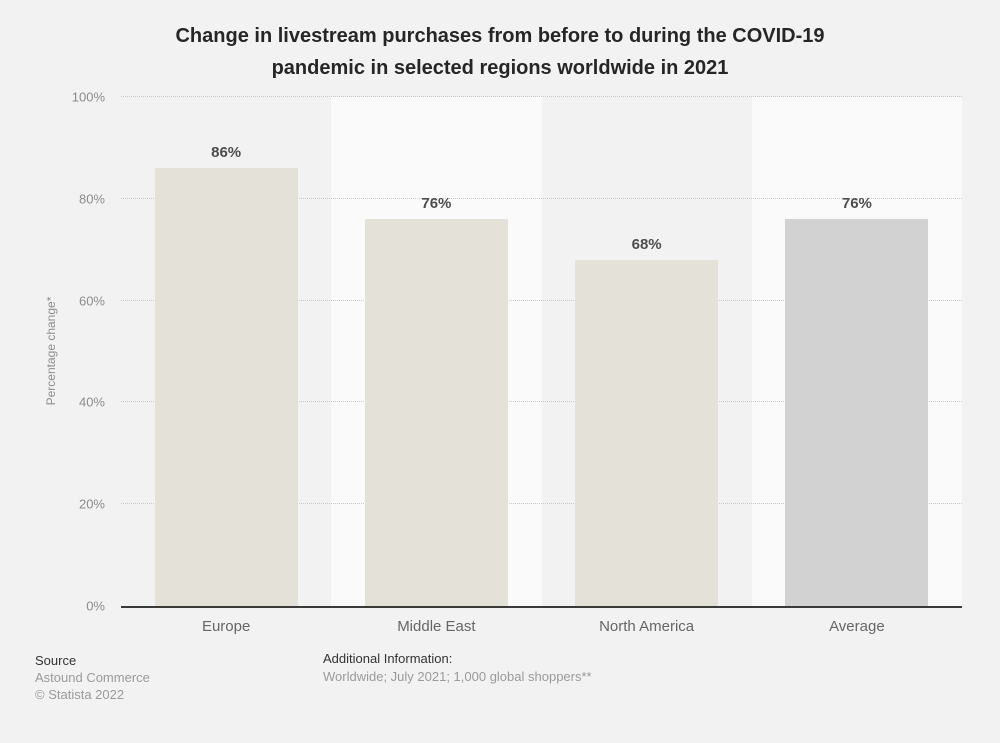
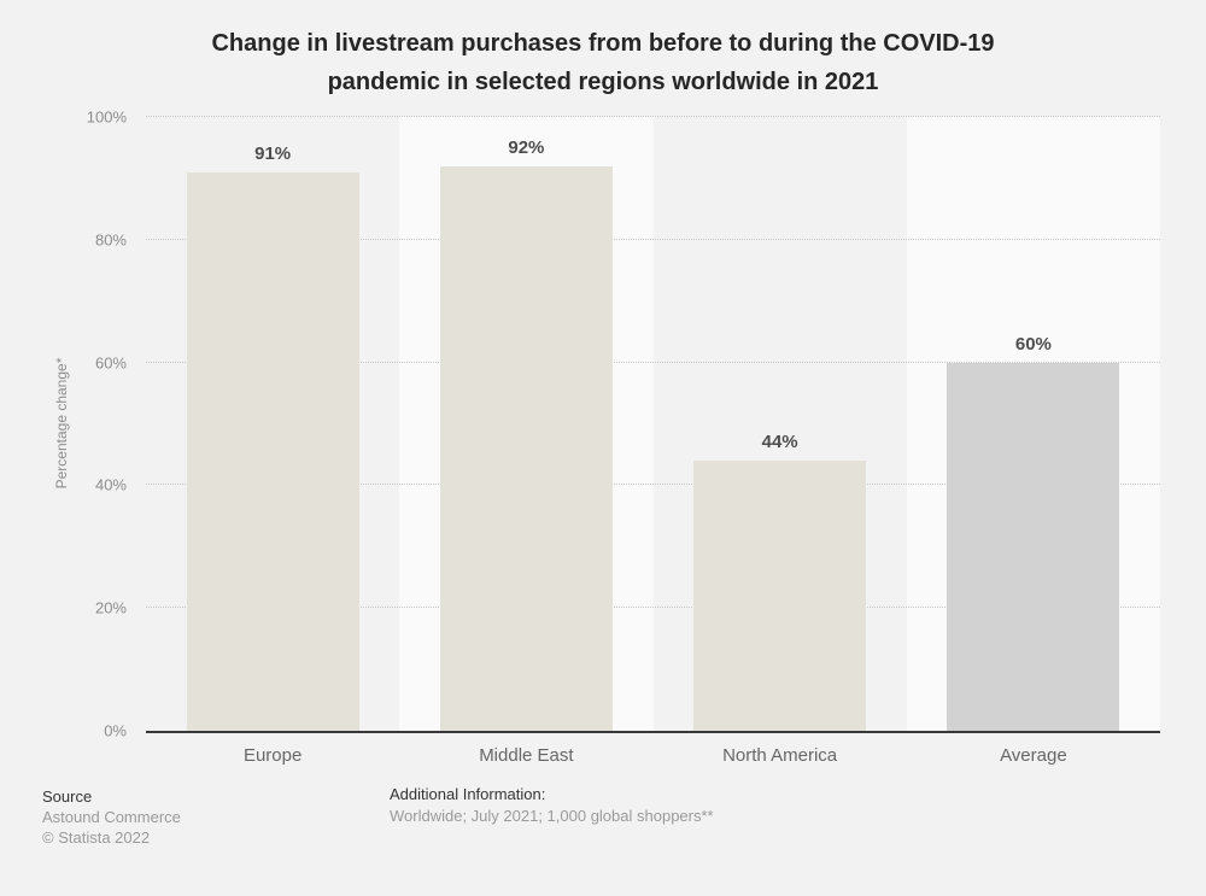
Europe: 86% -> 91%
Middle East: 76% -> 92%
North America: 68% -> 44%
Average: 76% -> 60%
